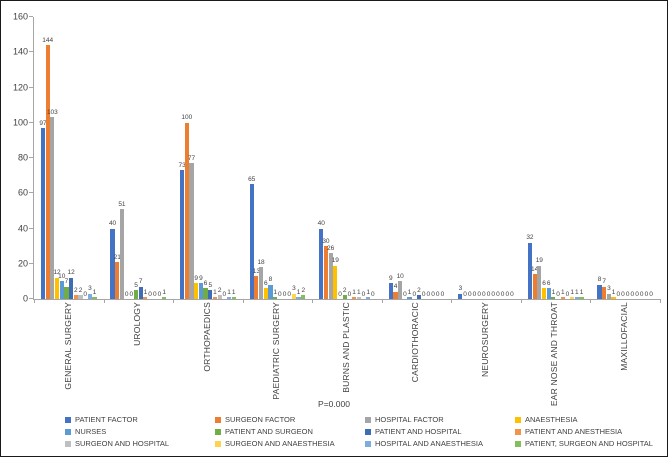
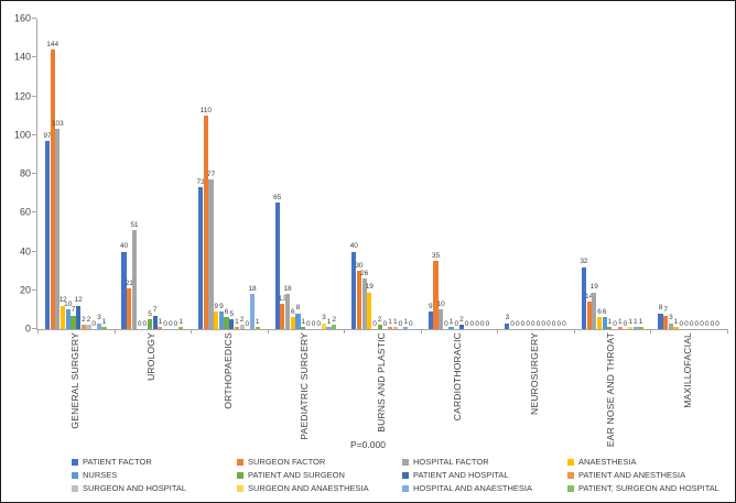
SURGEON FACTOR/ORTHOPAEDICS: 100 -> 110
HOSPITAL AND ANAESTHESIA/ORTHOPAEDICS: 1 -> 18
SURGEON FACTOR/CARDIOTHORACIC: 4 -> 35
